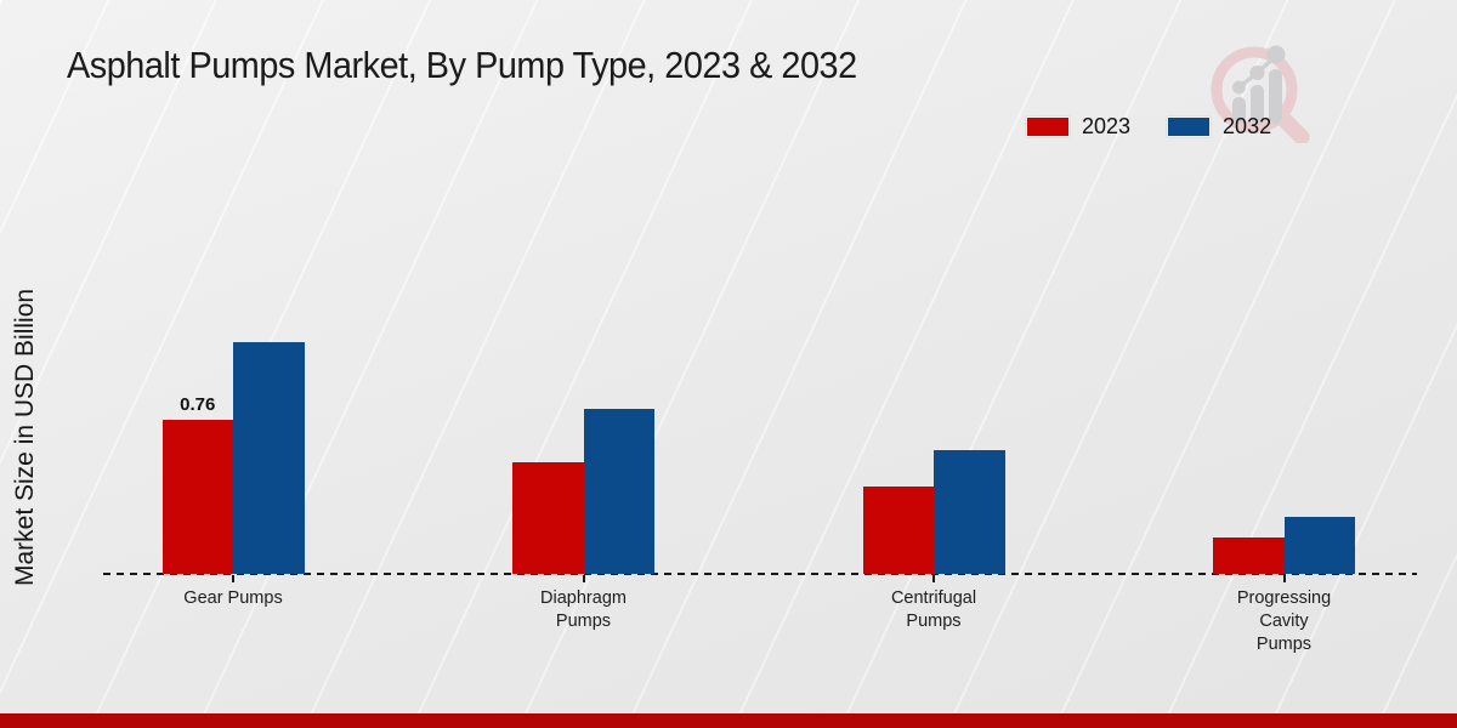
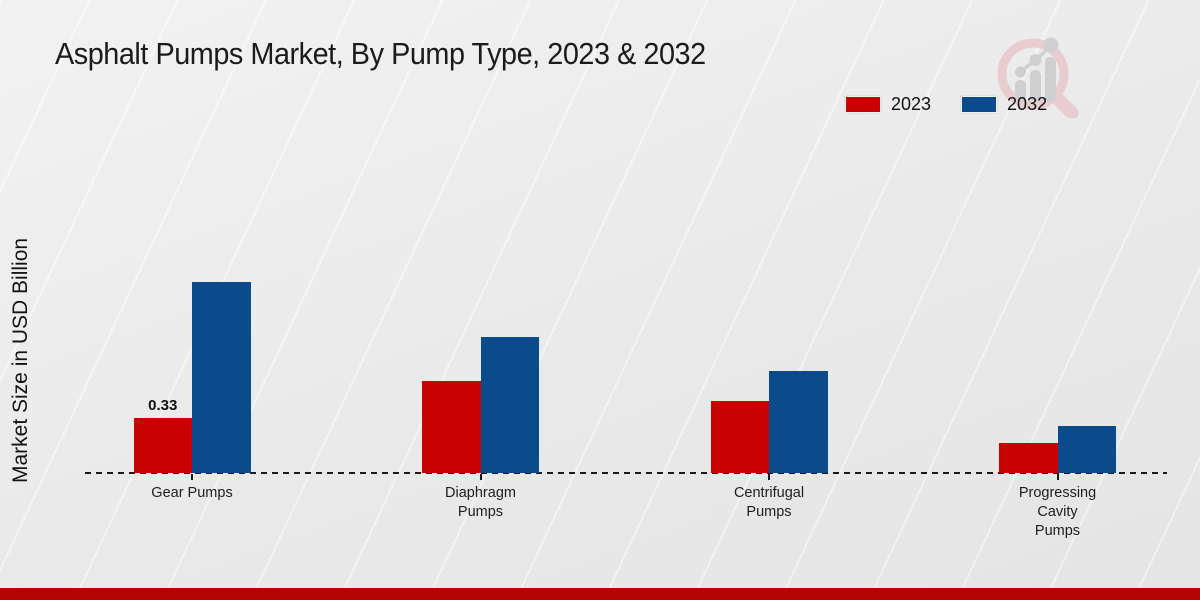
2023/Gear Pumps: 0.76 -> 0.33
